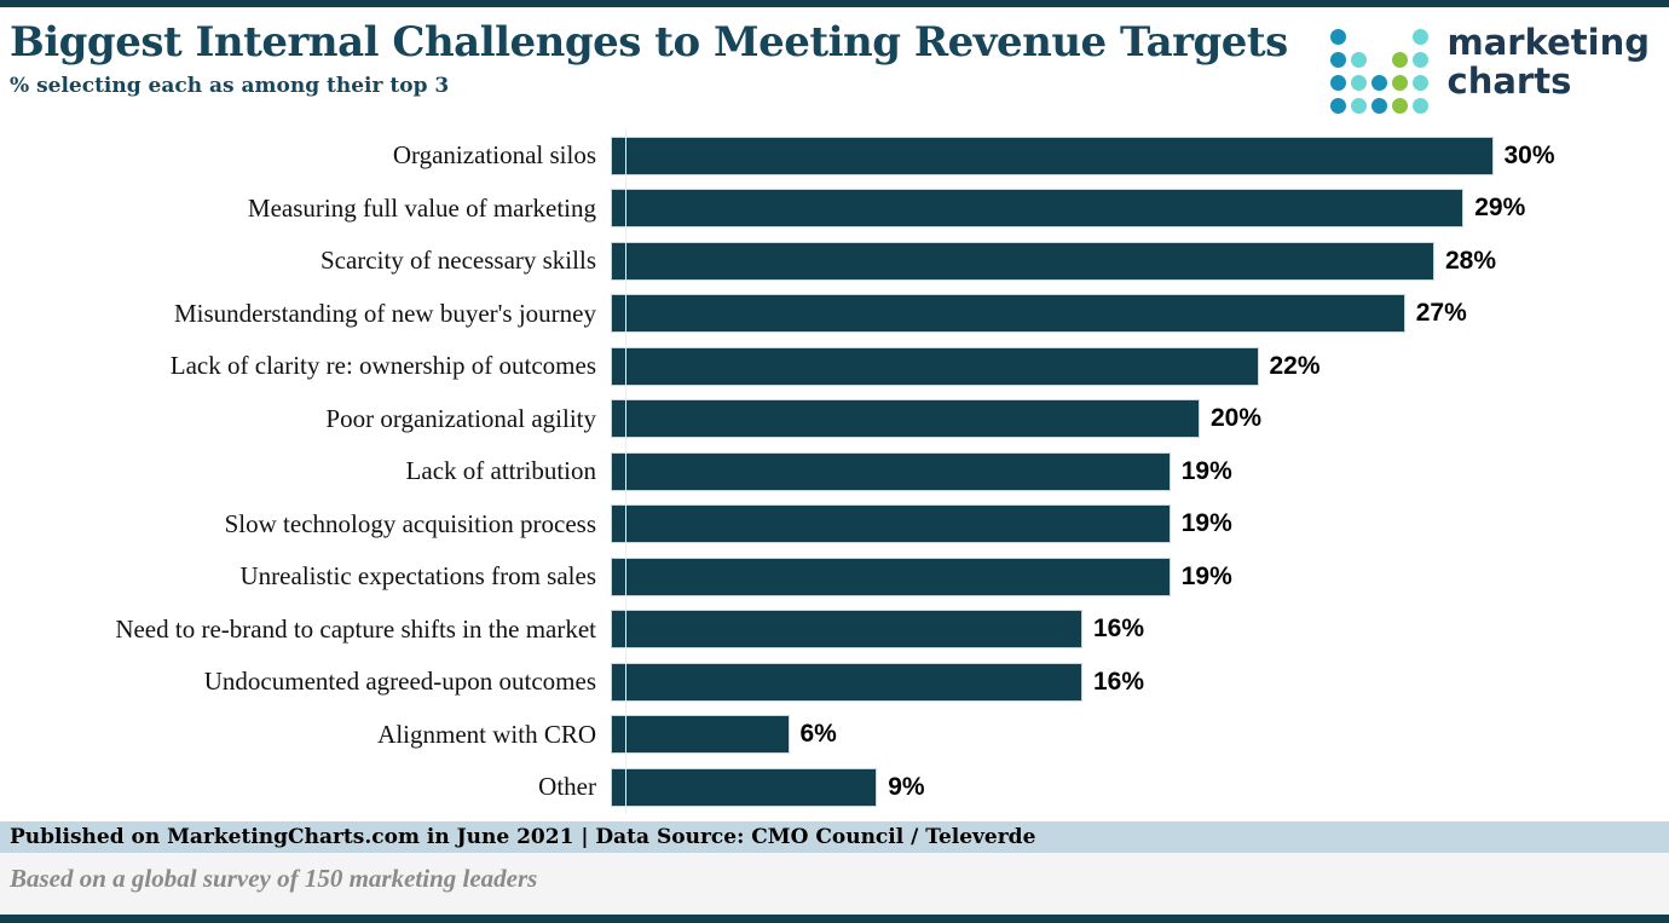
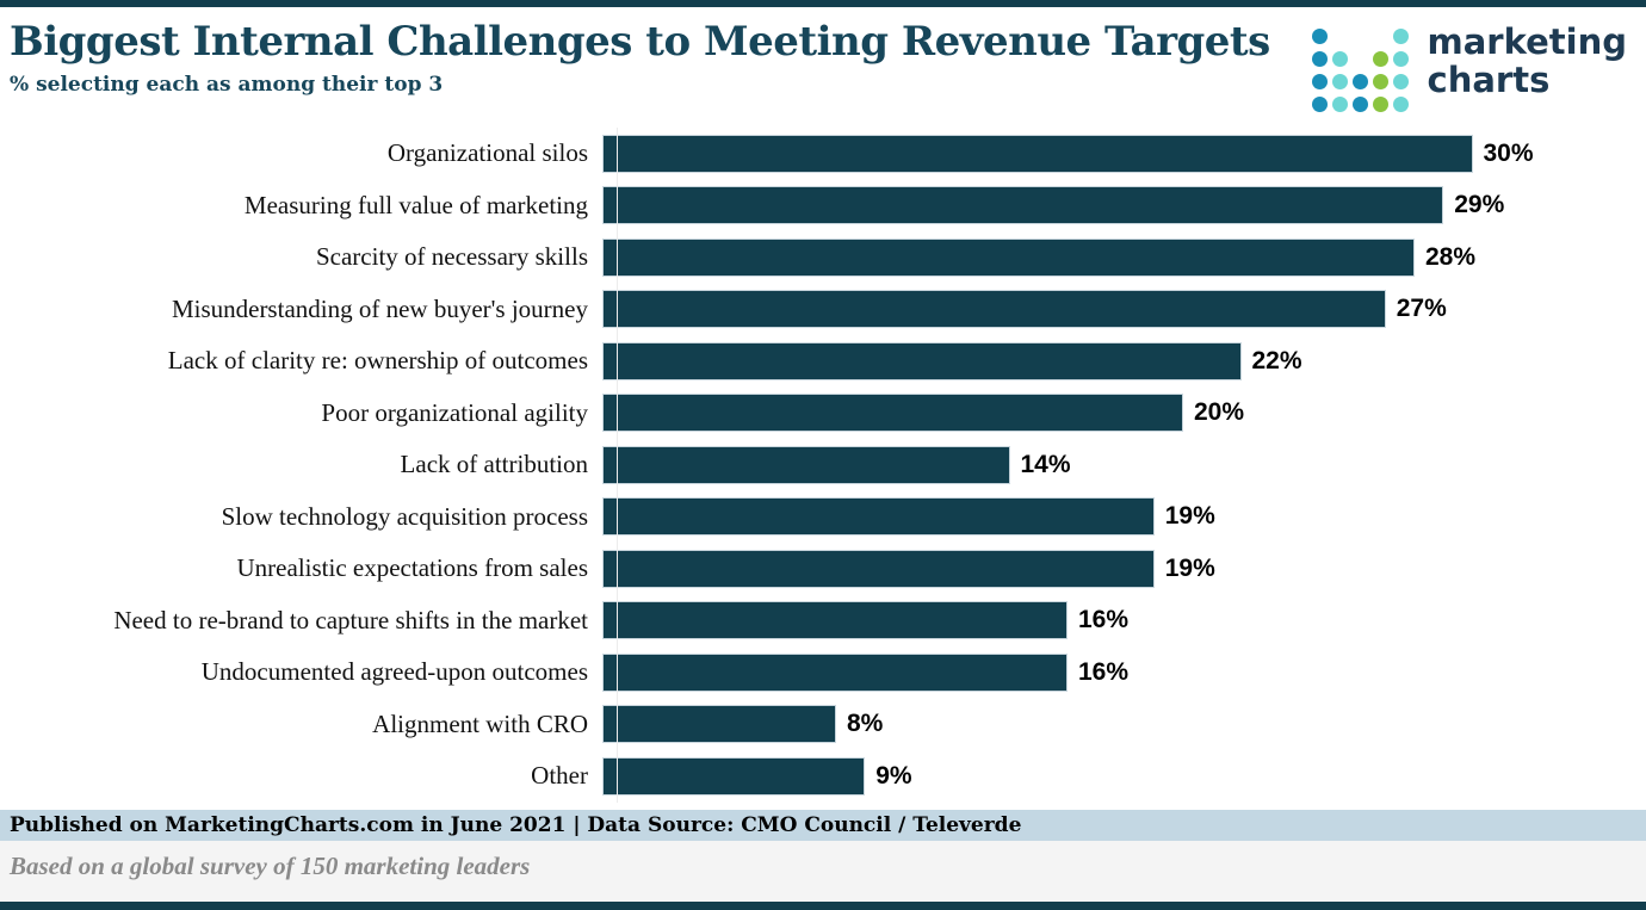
Lack of attribution: 19% -> 14%
Alignment with CRO: 6% -> 8%
